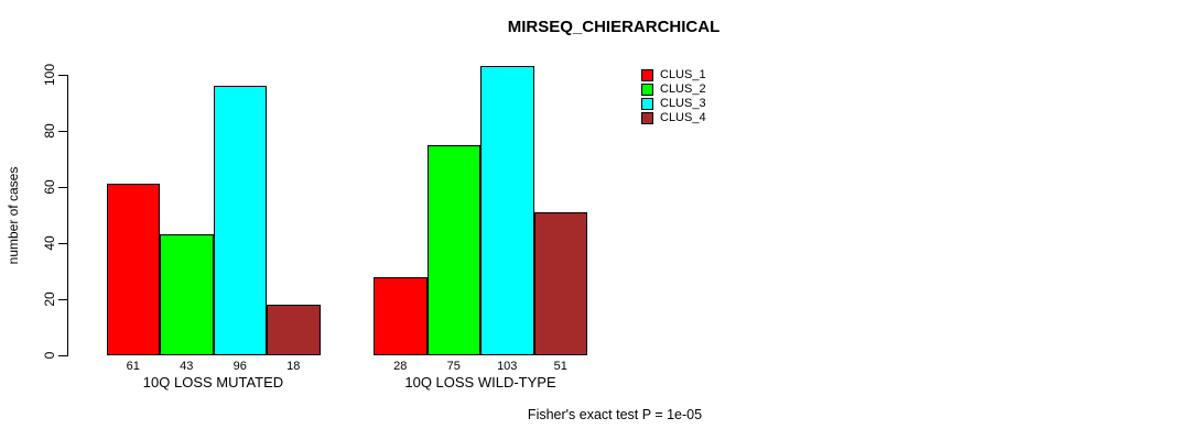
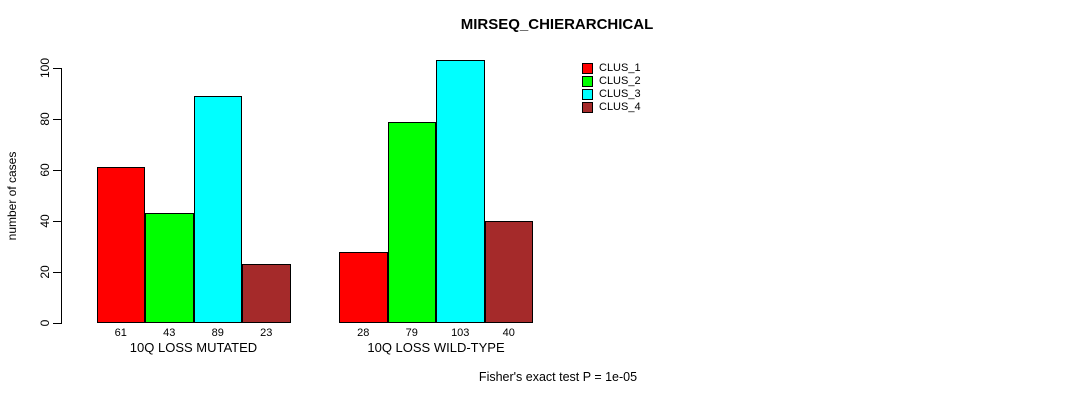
CLUS_3/10Q LOSS MUTATED: 96 -> 89
CLUS_4/10Q LOSS MUTATED: 18 -> 23
CLUS_2/10Q LOSS WILD-TYPE: 75 -> 79
CLUS_4/10Q LOSS WILD-TYPE: 51 -> 40
